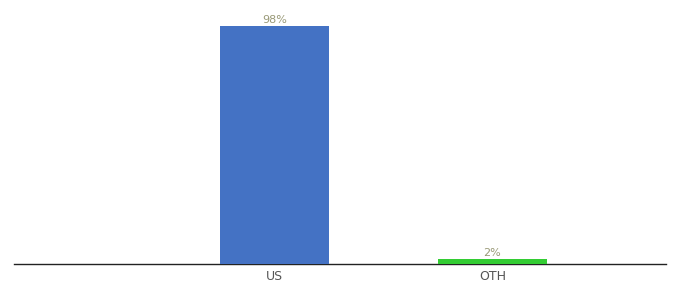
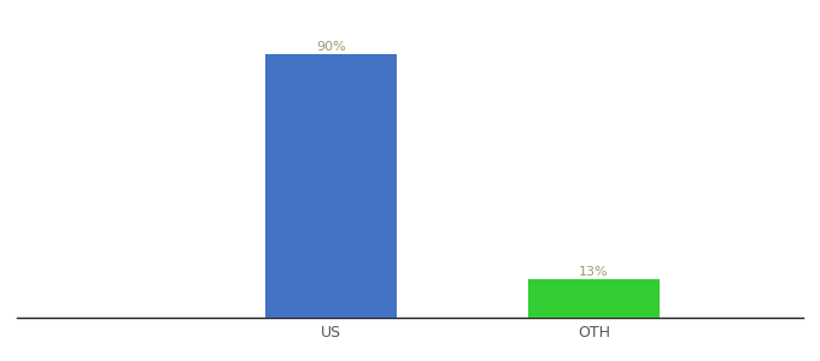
US: 98% -> 90%
OTH: 2% -> 13%
